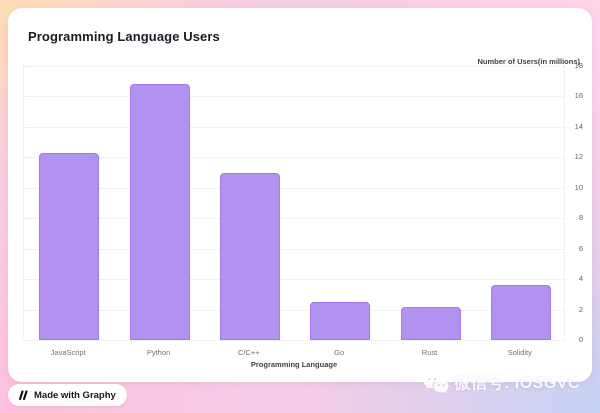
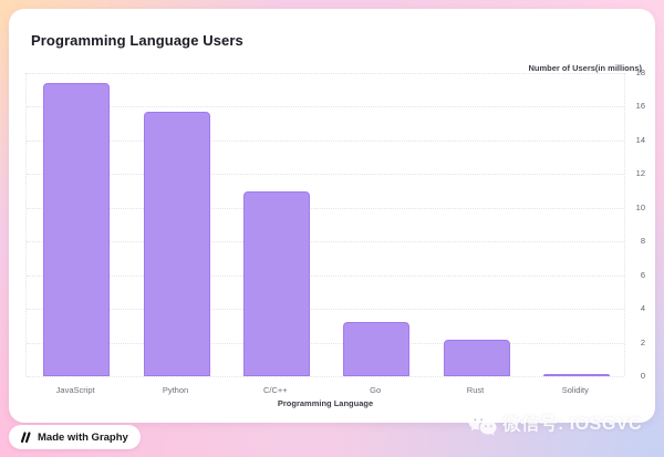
JavaScript: 12.3 -> 17.4
Python: 16.8 -> 15.7
Go: 2.5 -> 3.2
Solidity: 3.6 -> 0.1
